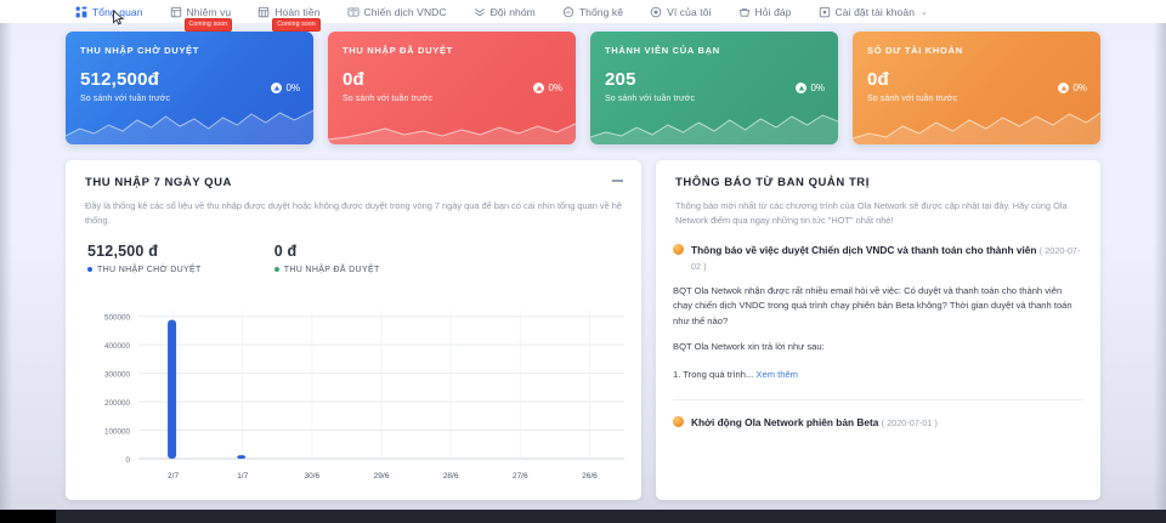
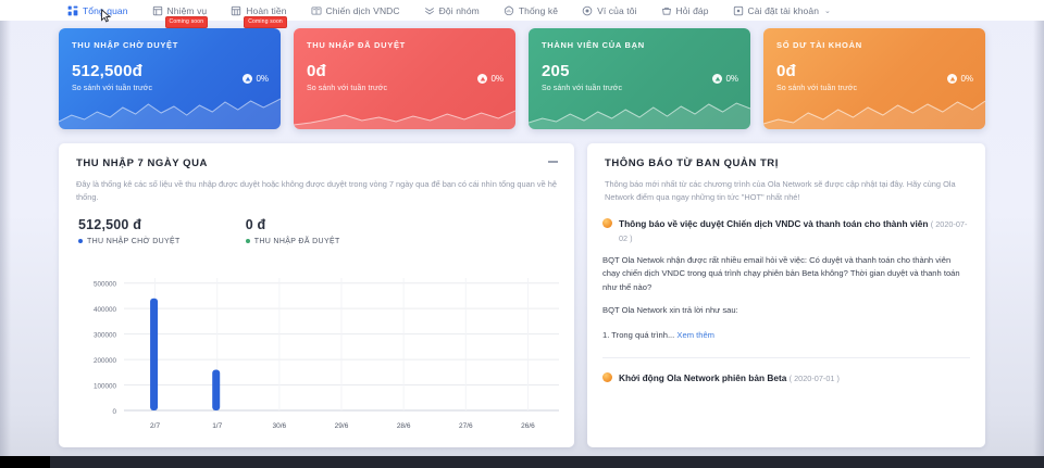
THU NHẬP CHỜ DUYỆT/2/7: 490000 -> 440000
THU NHẬP CHỜ DUYỆT/1/7: 10000 -> 160000
